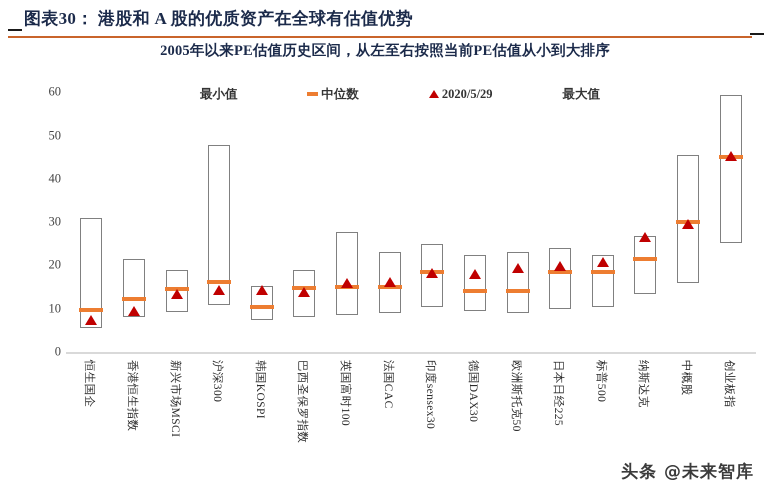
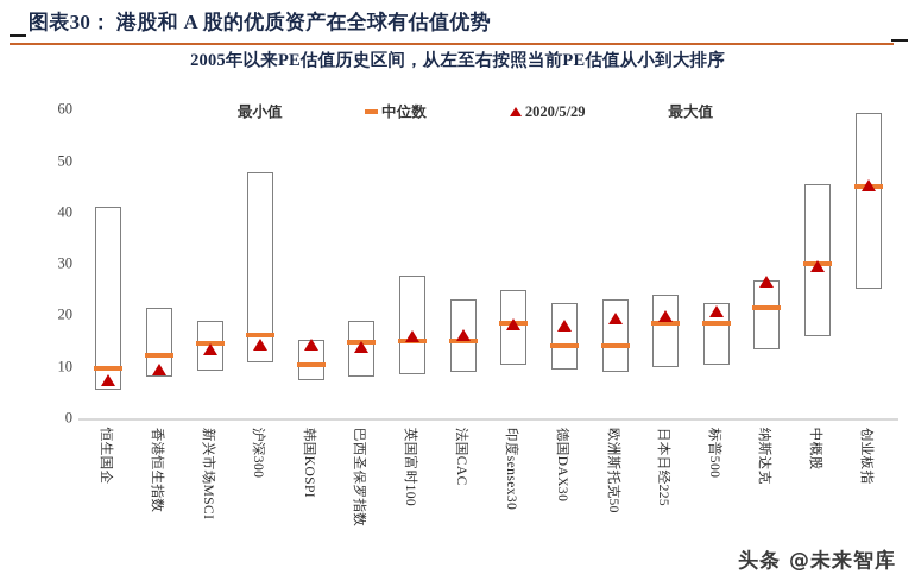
最大值/恒生国企: 31 -> 41
